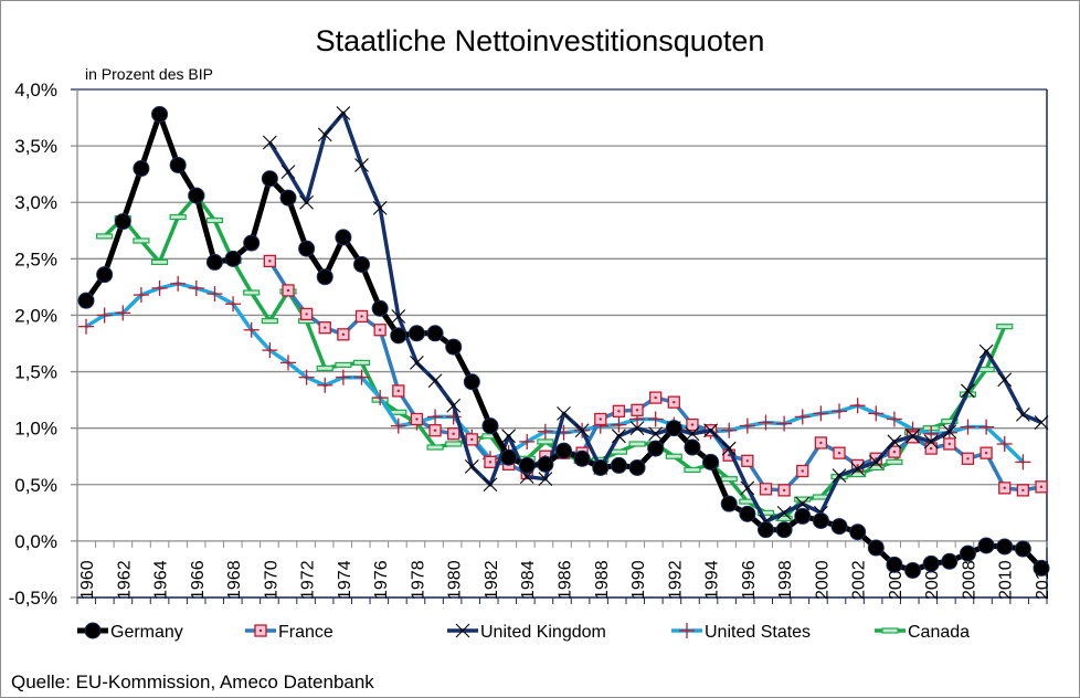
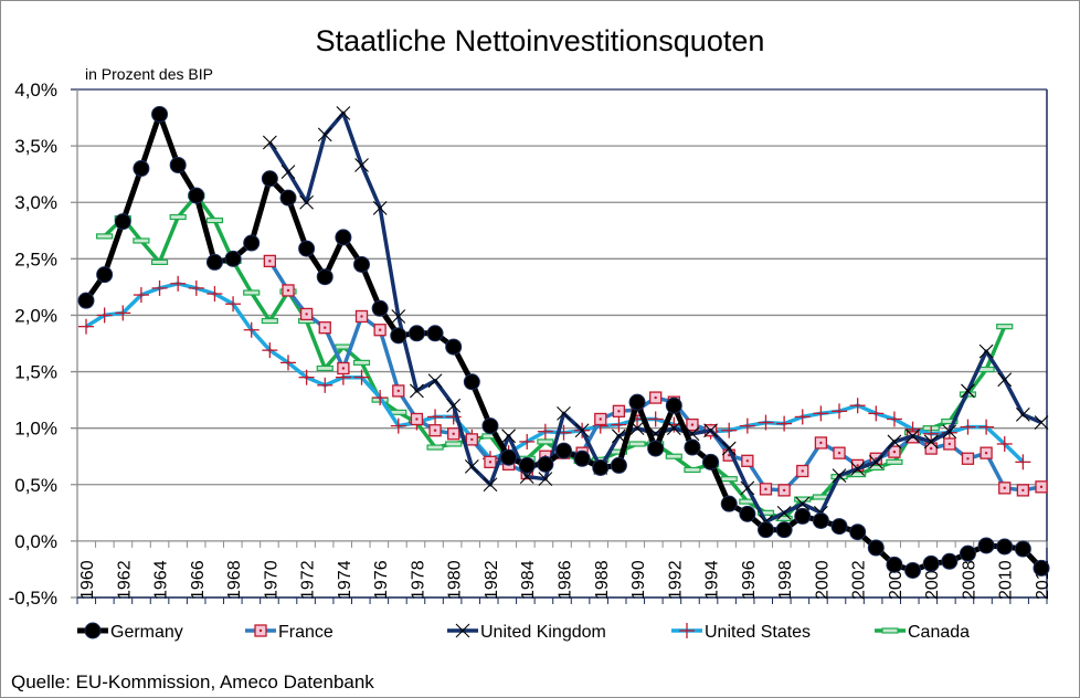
France/1974: 1,83% -> 1,53%
Canada/1974: 1,56% -> 1,72%
United Kingdom/1978: 1,58% -> 1,33%
Germany/1990: 0,65% -> 1,23%
Germany/1992: 1,00% -> 1,20%
